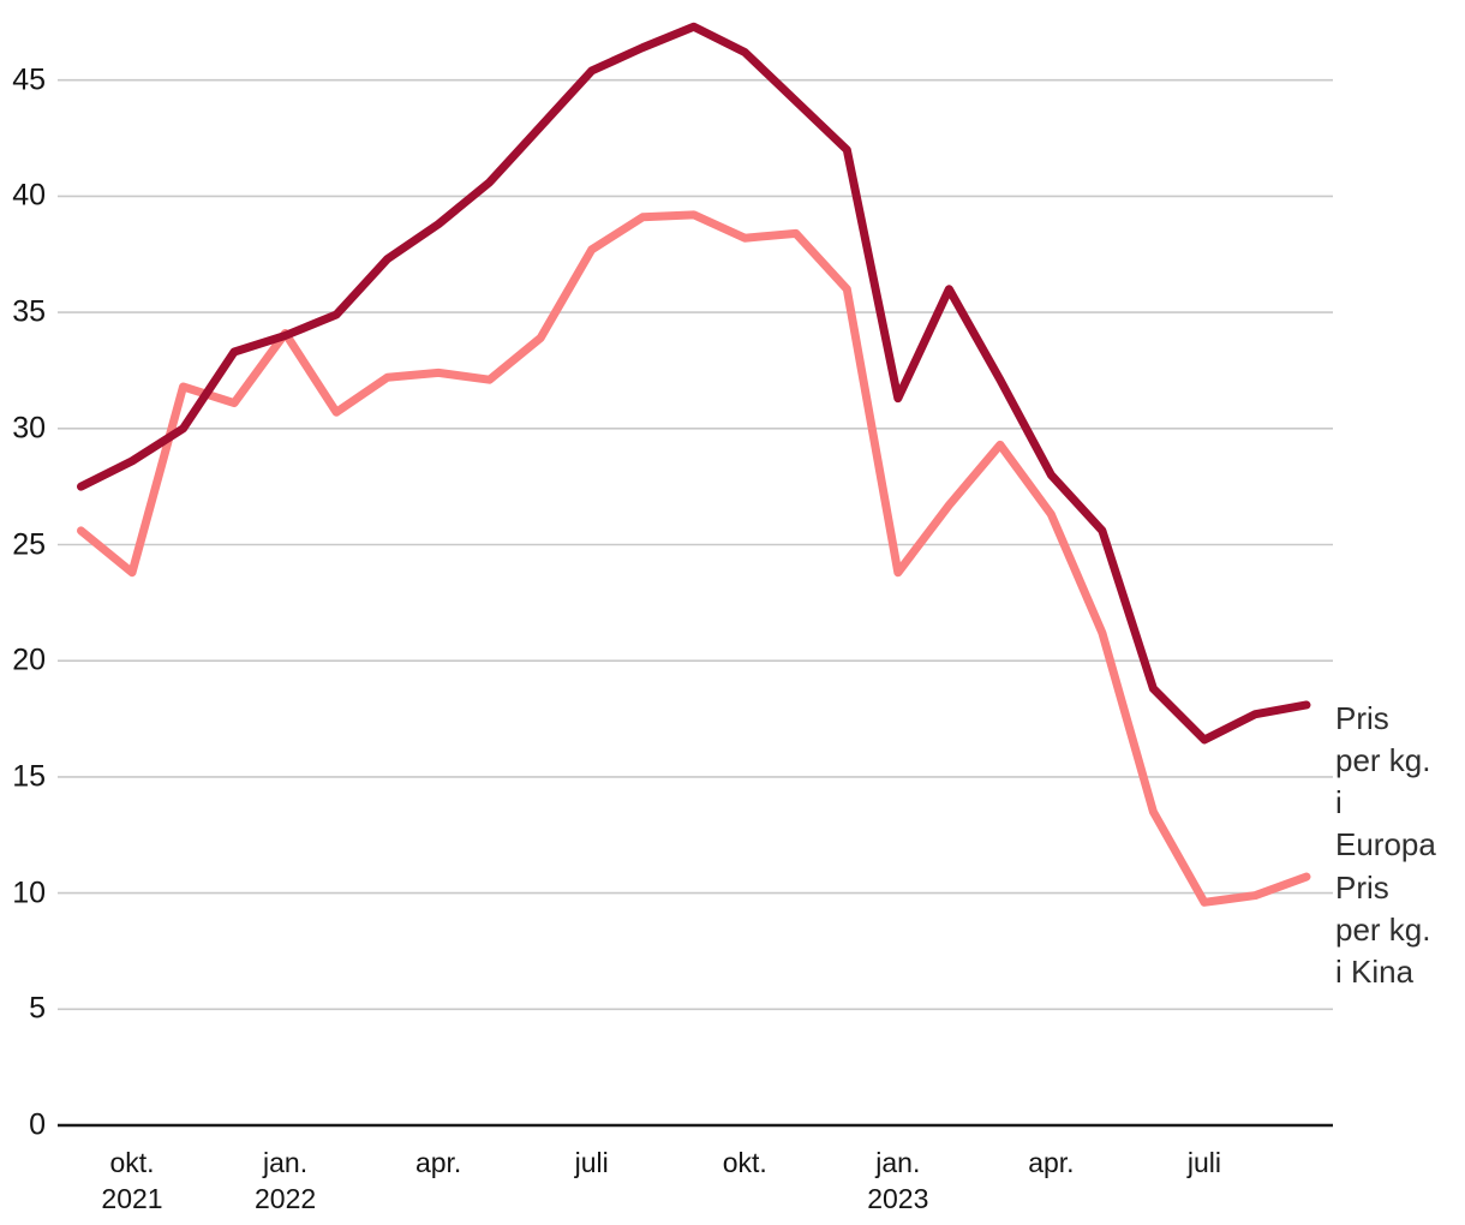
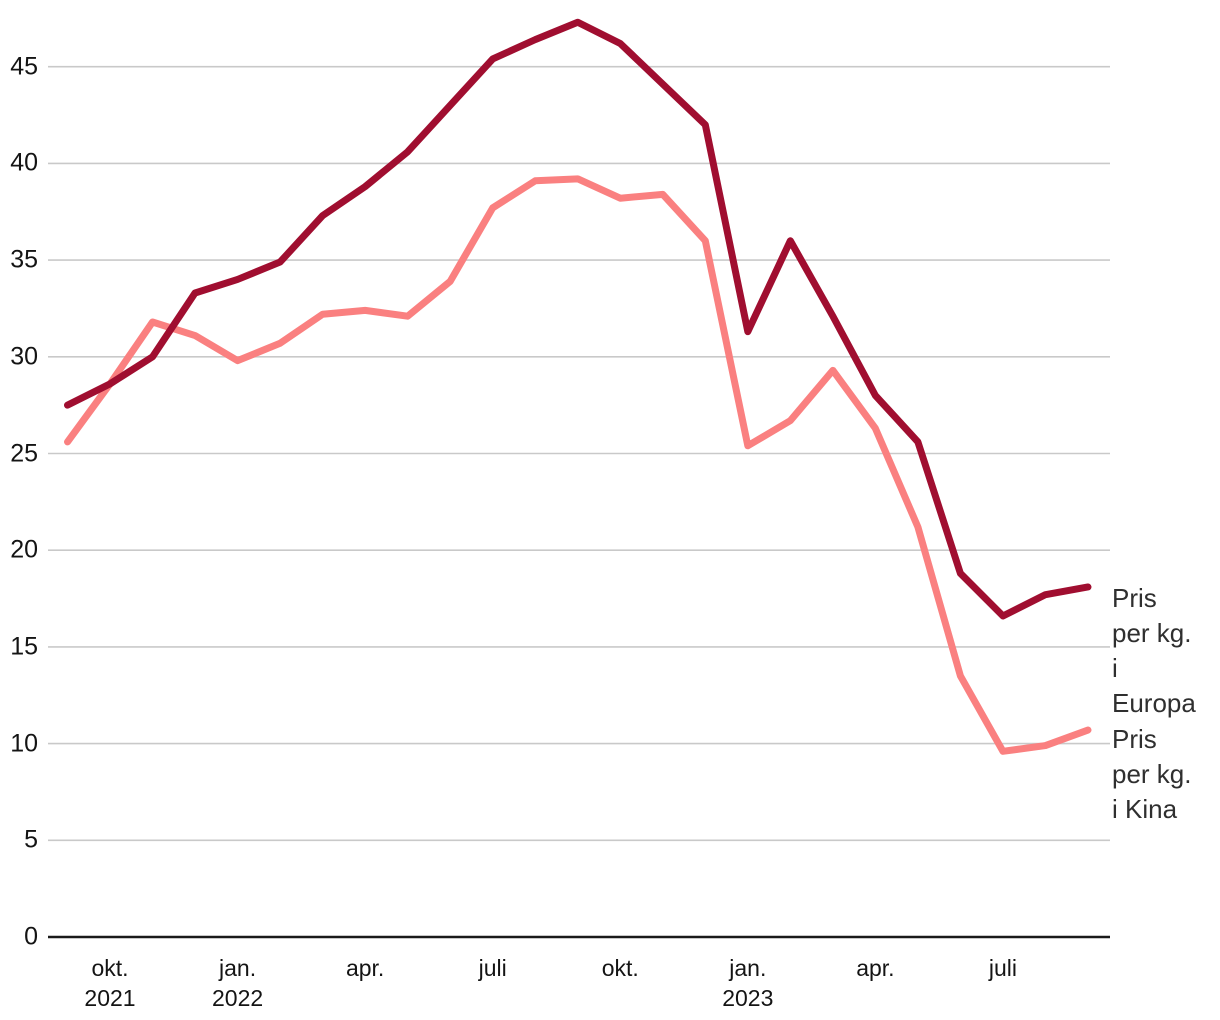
Pris per kg. i Kina/okt. 2021: 23.8 -> 28.6
Pris per kg. i Kina/jan. 2022: 34.1 -> 29.8
Pris per kg. i Kina/jan. 2023: 23.8 -> 25.4
